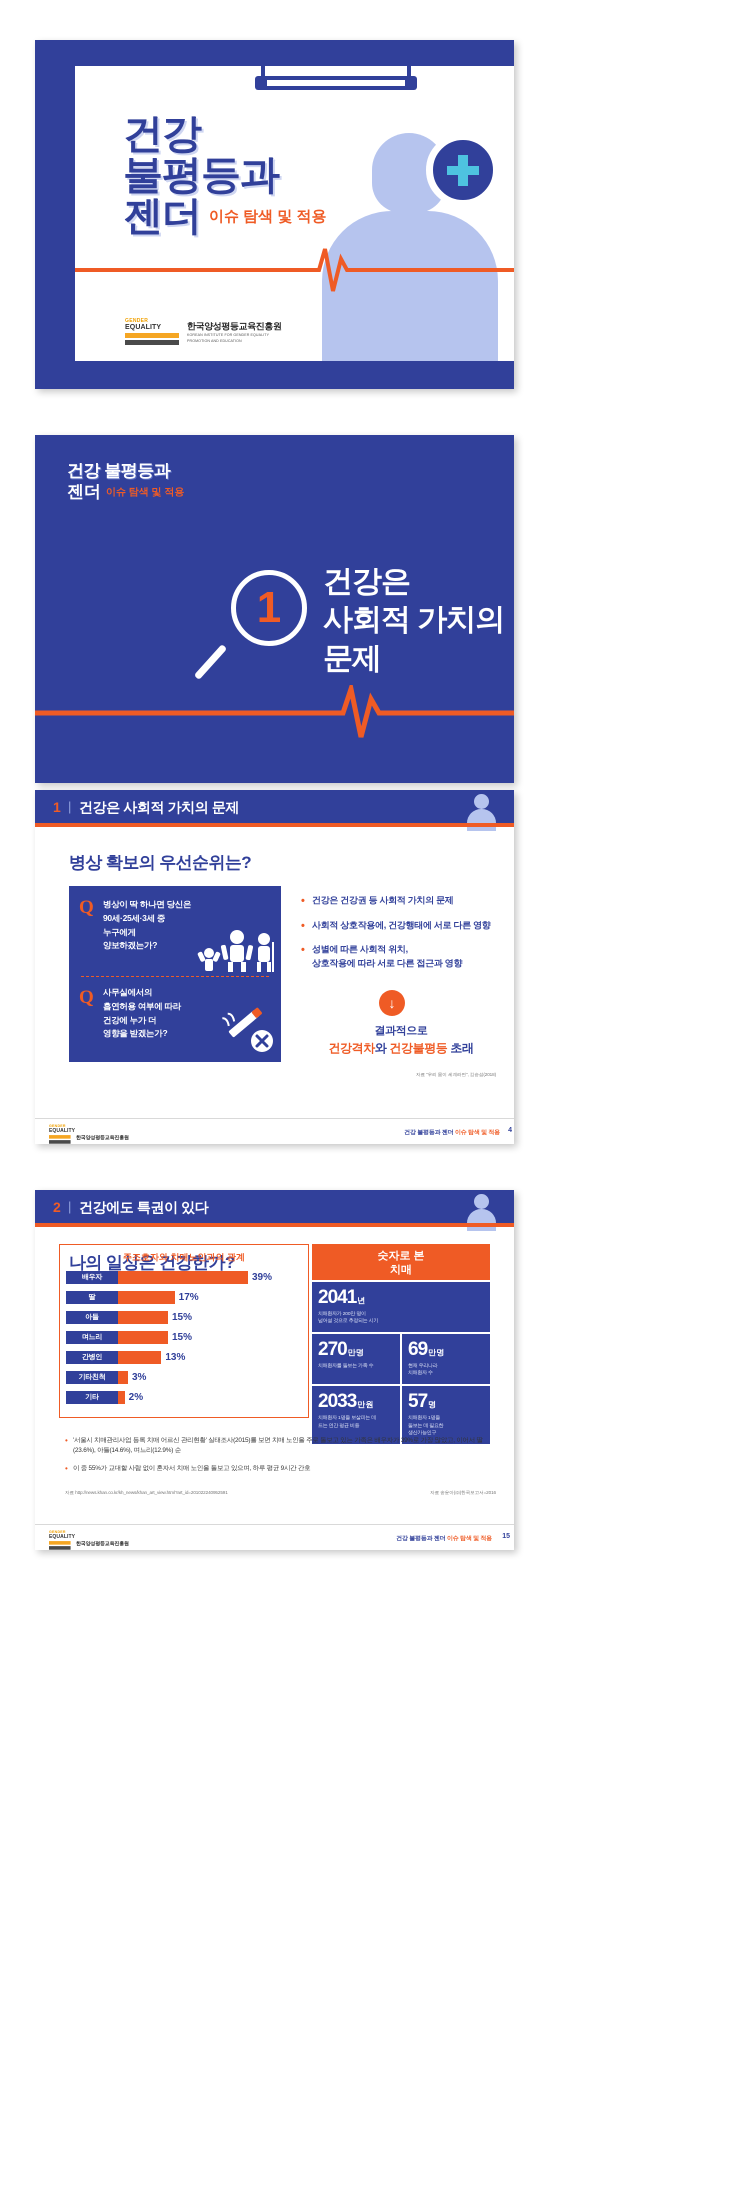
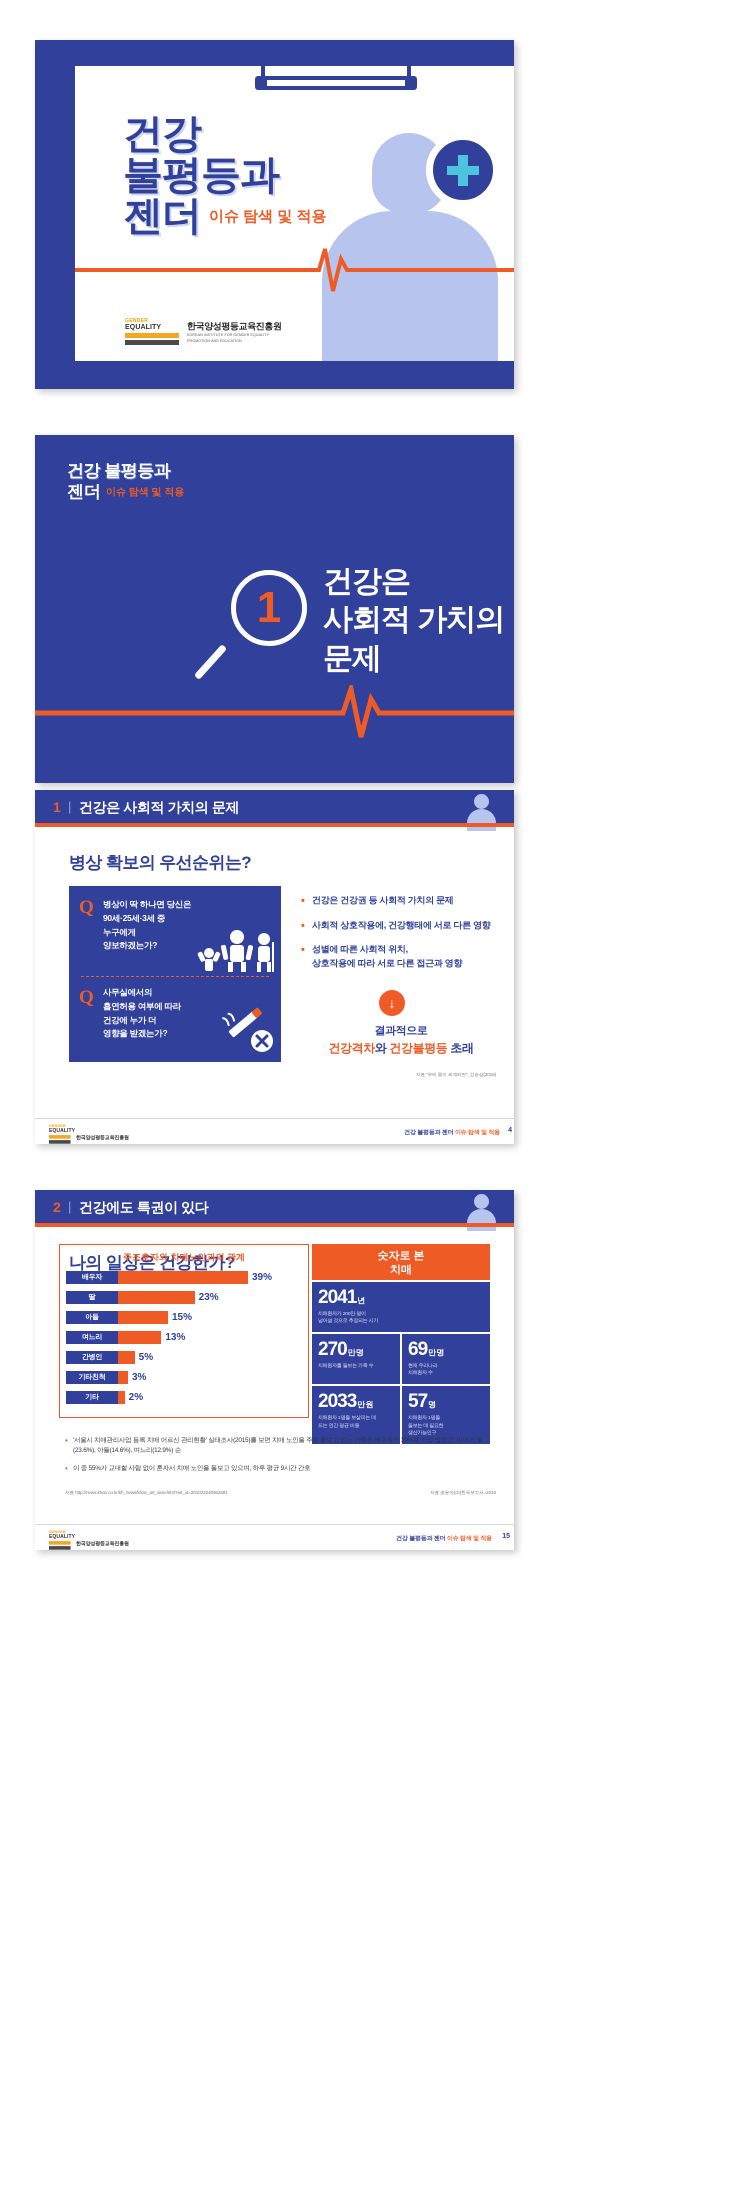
딸: 17% -> 23%
며느리: 15% -> 13%
간병인: 13% -> 5%
